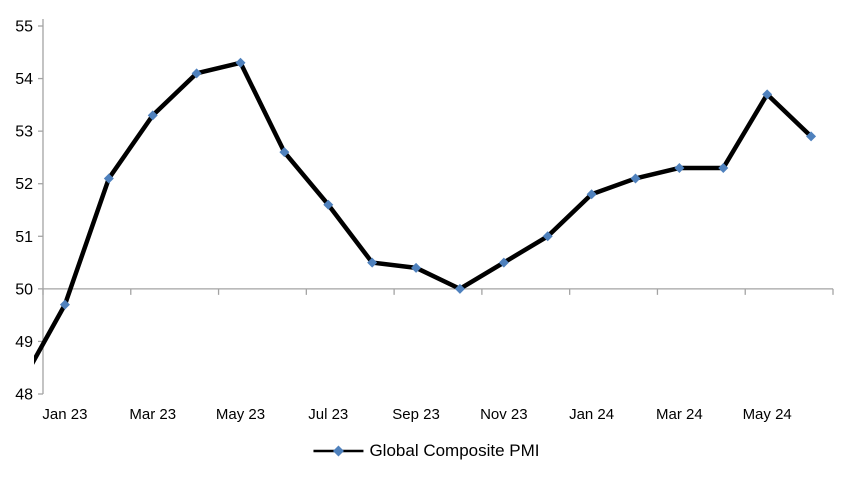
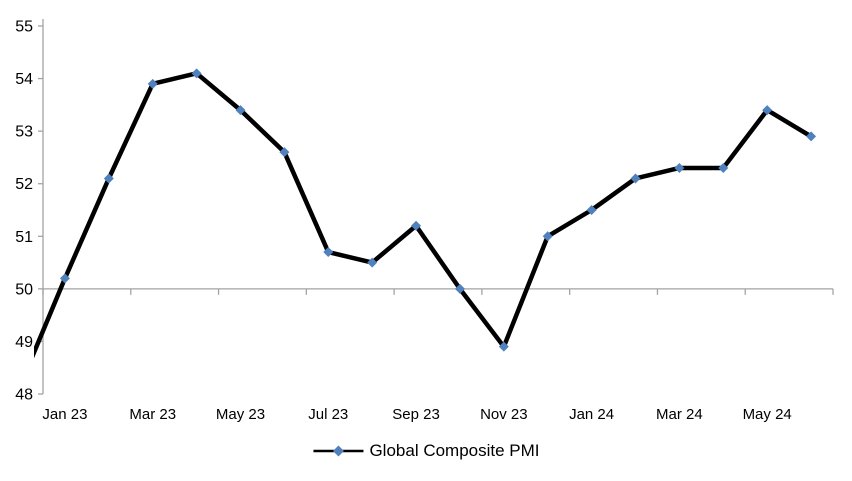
Jan 23: 49.7 -> 50.2
Mar 23: 53.3 -> 53.9
May 23: 54.3 -> 53.4
Jul 23: 51.6 -> 50.7
Sep 23: 50.4 -> 51.2
Nov 23: 50.5 -> 48.9
Jan 24: 51.8 -> 51.5
May 24: 53.7 -> 53.4
